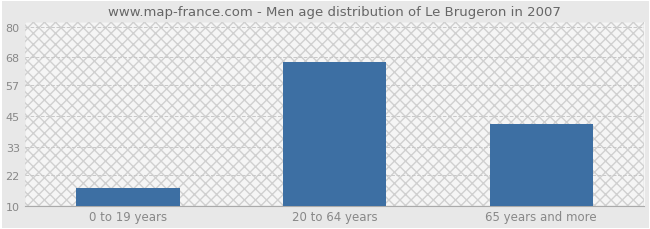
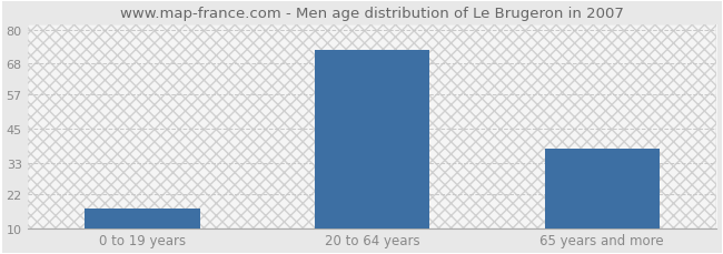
20 to 64 years: 66 -> 73
65 years and more: 42 -> 38
